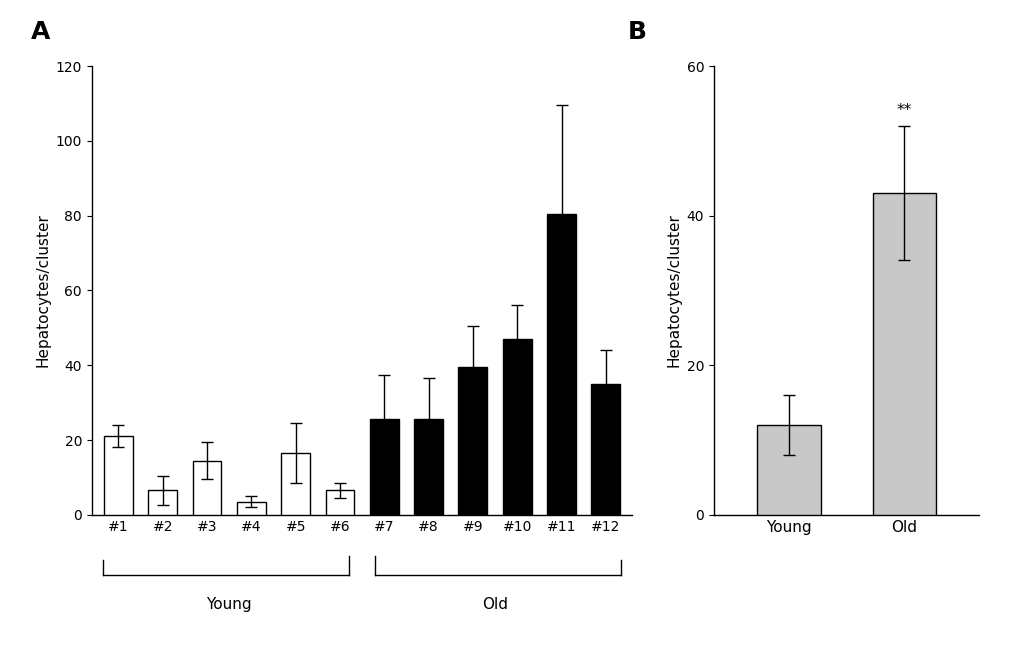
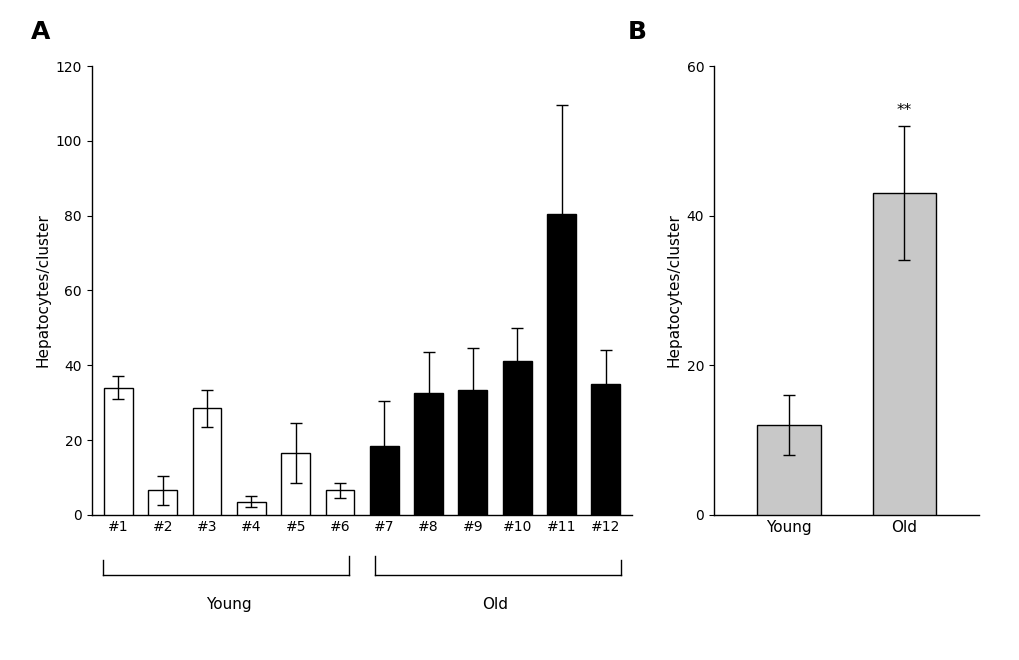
#1: 21.0 -> 34.0
#3: 14.5 -> 28.5
#7: 25.5 -> 18.5
#8: 25.5 -> 32.5
#9: 39.5 -> 33.5
#10: 47.0 -> 41.0
